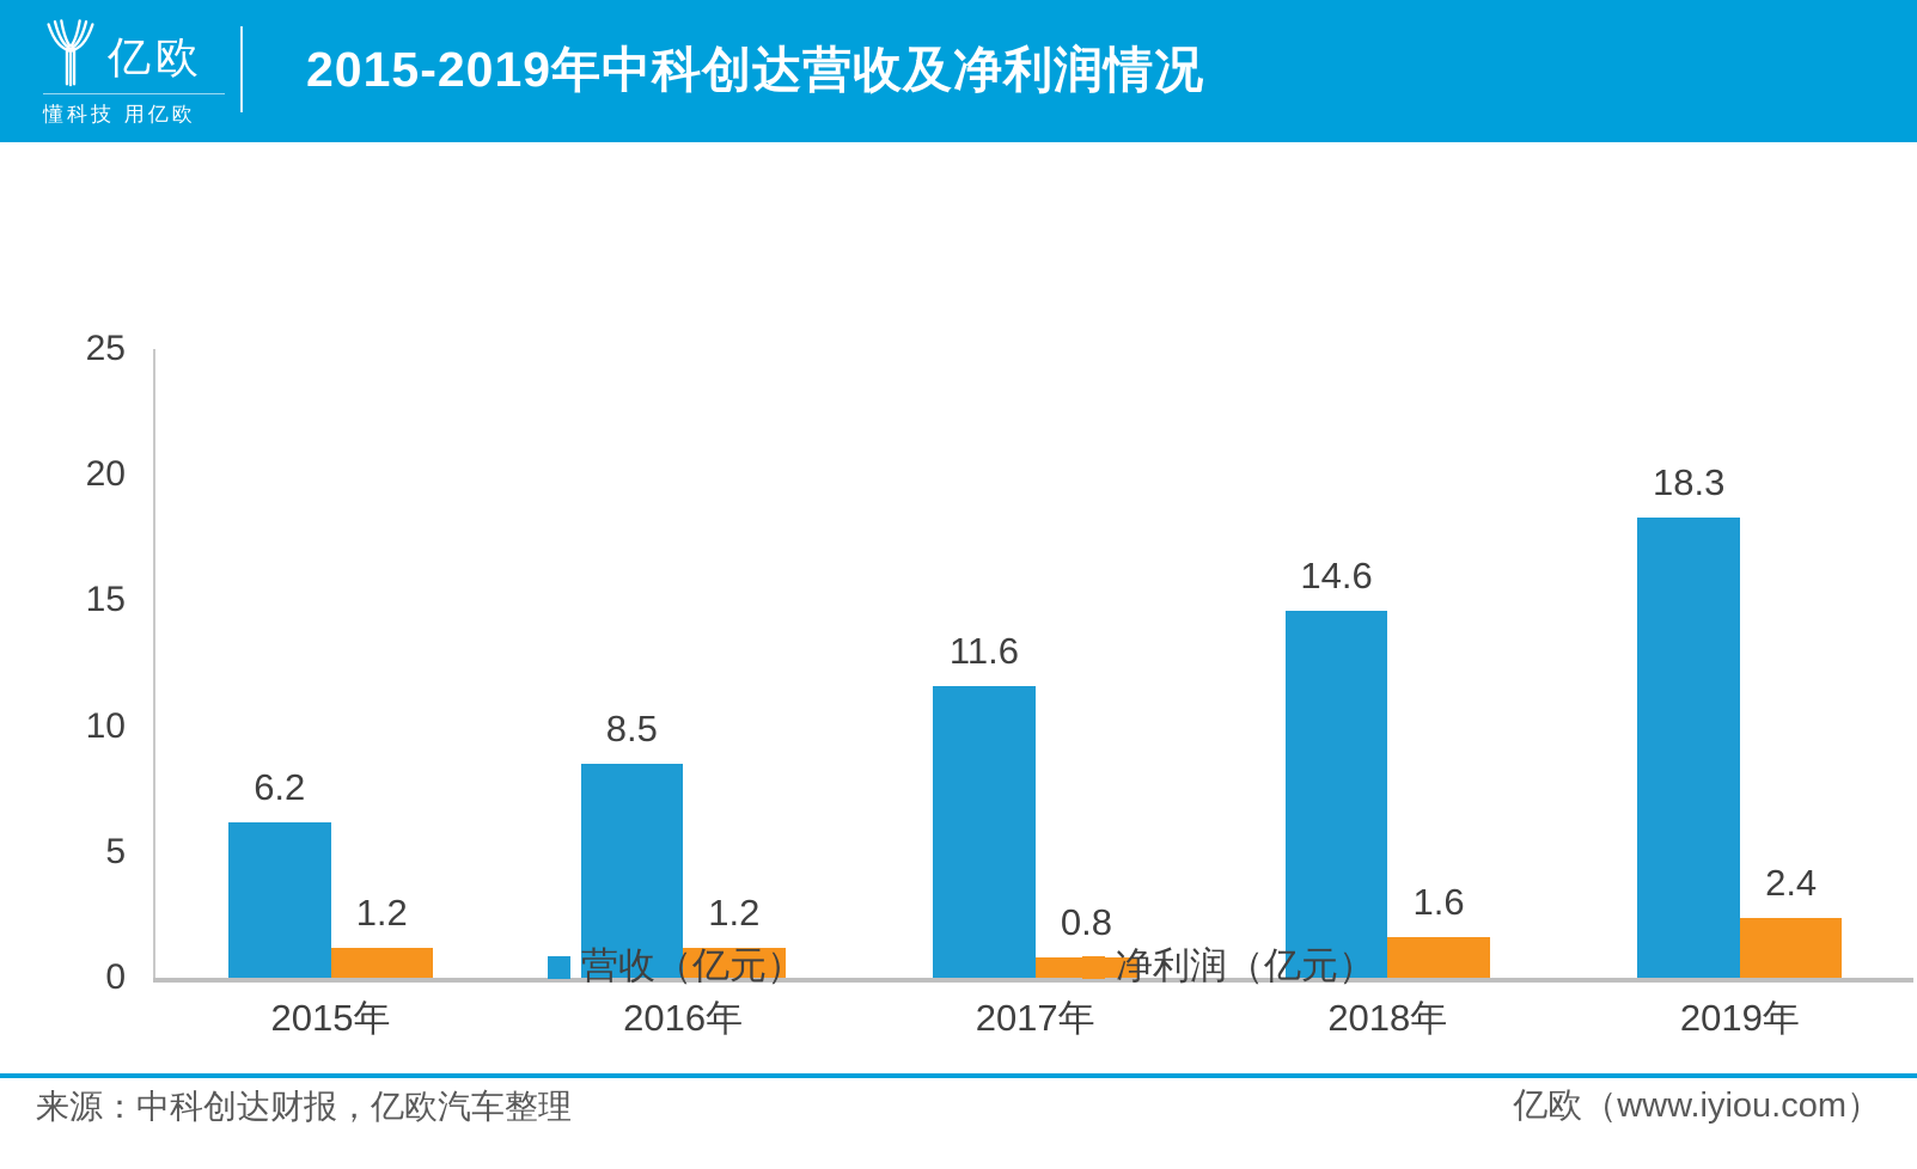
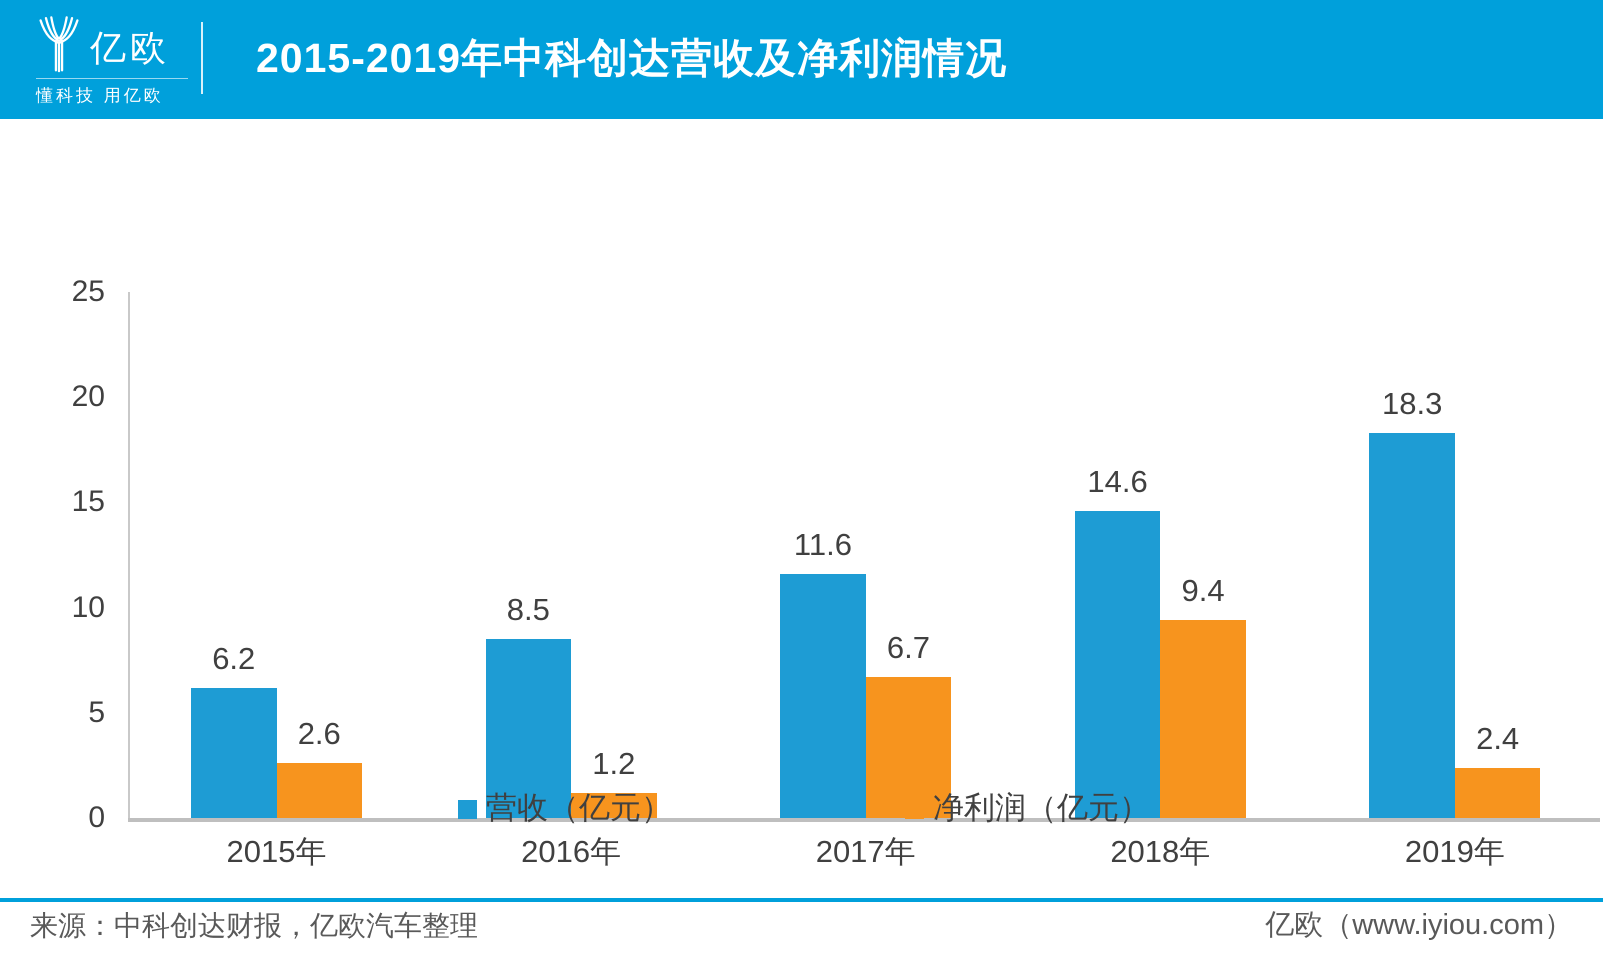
净利润（亿元）/2015年: 1.2 -> 2.6
净利润（亿元）/2017年: 0.8 -> 6.7
净利润（亿元）/2018年: 1.6 -> 9.4
